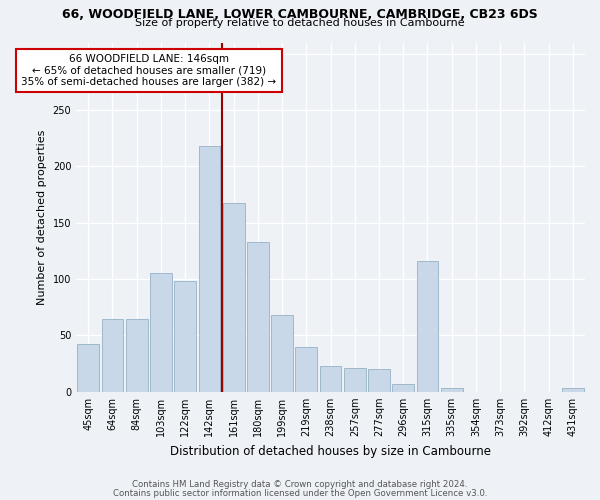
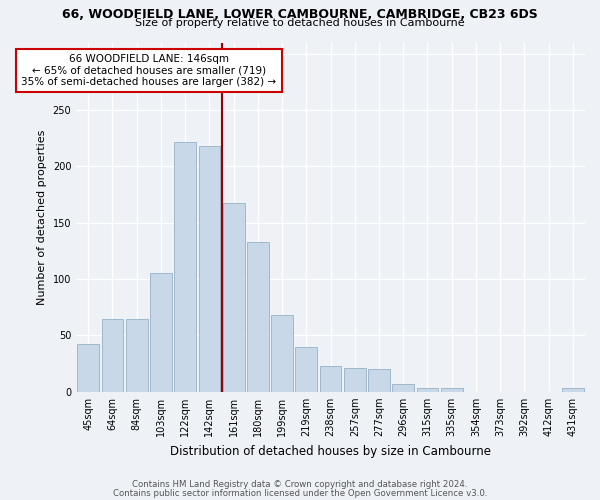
122sqm: 98 -> 222
315sqm: 116 -> 3
